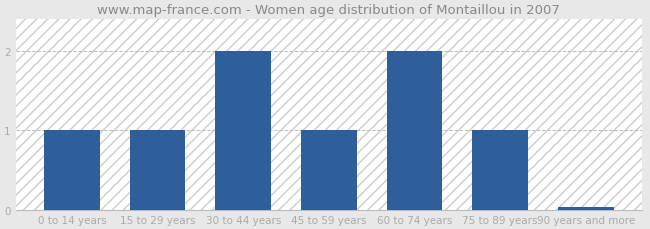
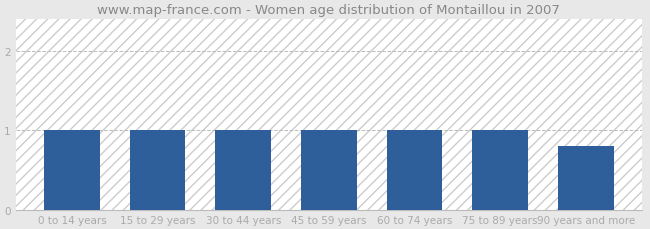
30 to 44 years: 2.00 -> 1.00
60 to 74 years: 2.00 -> 1.00
90 years and more: 0.04 -> 0.80
